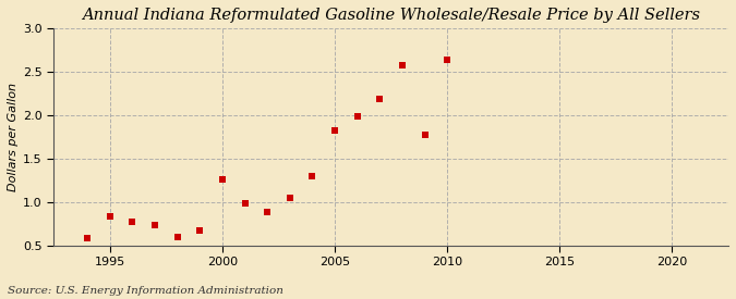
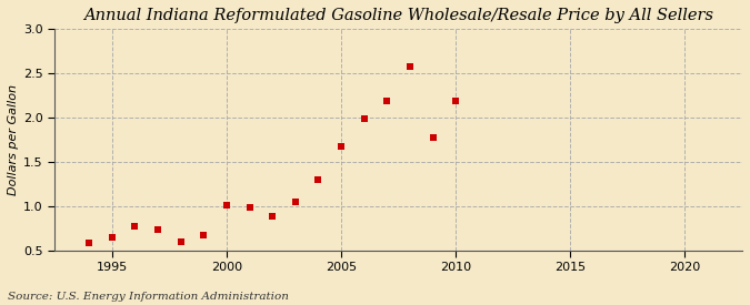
1995: 0.84 -> 0.65
2000: 1.26 -> 1.01
2005: 1.82 -> 1.67
2010: 2.64 -> 2.19
